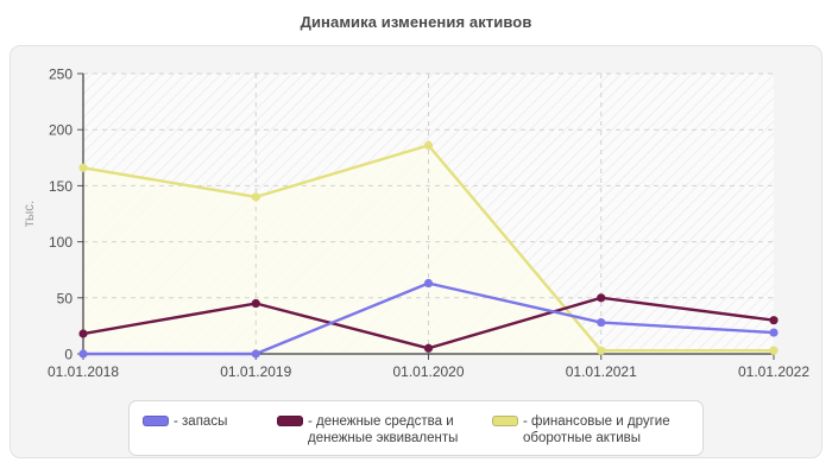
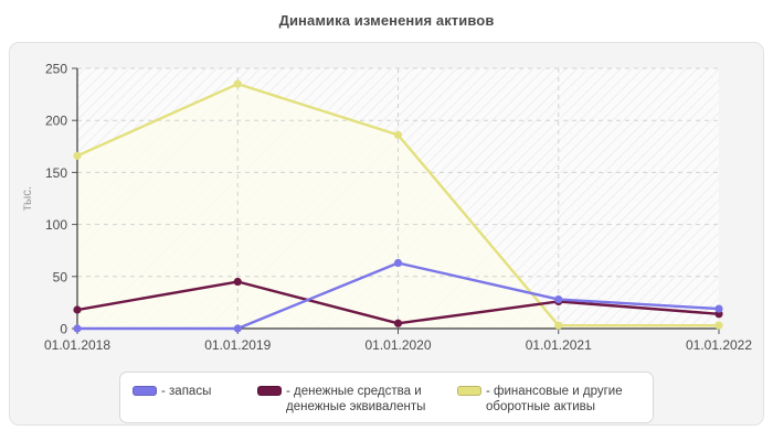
- финансовые и другие оборотные активы/01.01.2019: 140 -> 240
- денежные средства и денежные эквиваленты/01.01.2021: 50 -> 30
- денежные средства и денежные эквиваленты/01.01.2022: 30 -> 10
